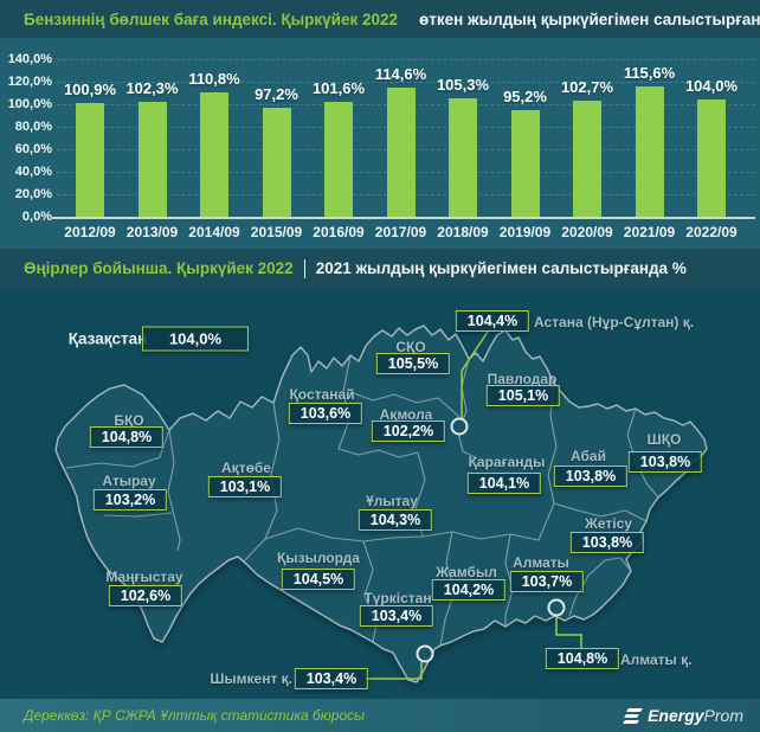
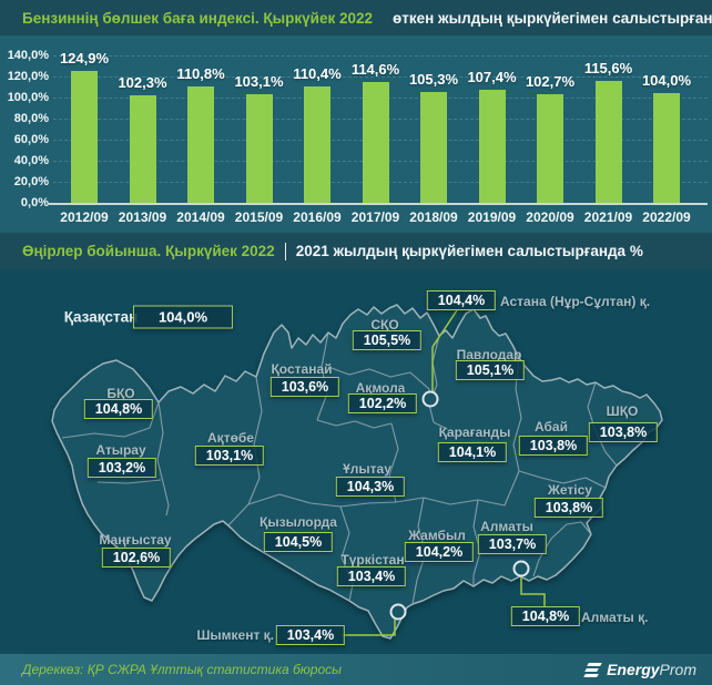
2012/09: 100,9% -> 124,9%
2015/09: 97,2% -> 103,1%
2016/09: 101,6% -> 110,4%
2019/09: 95,2% -> 107,4%
